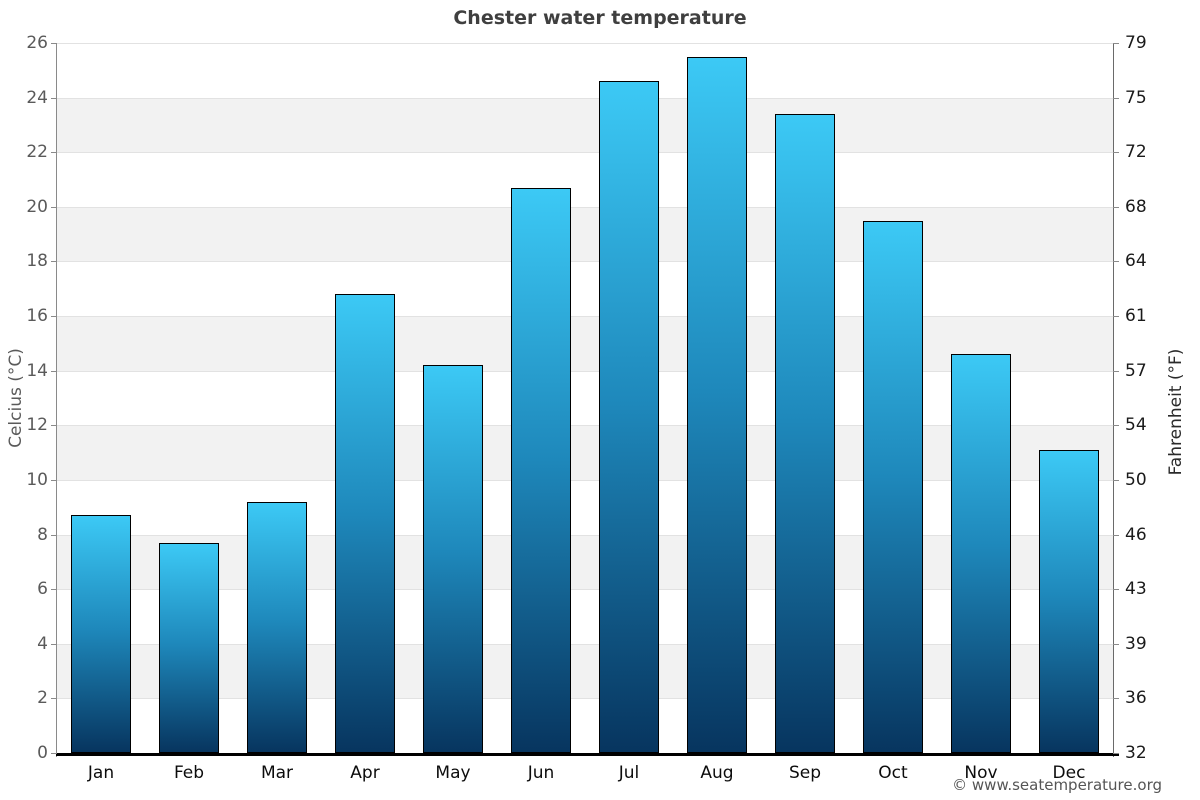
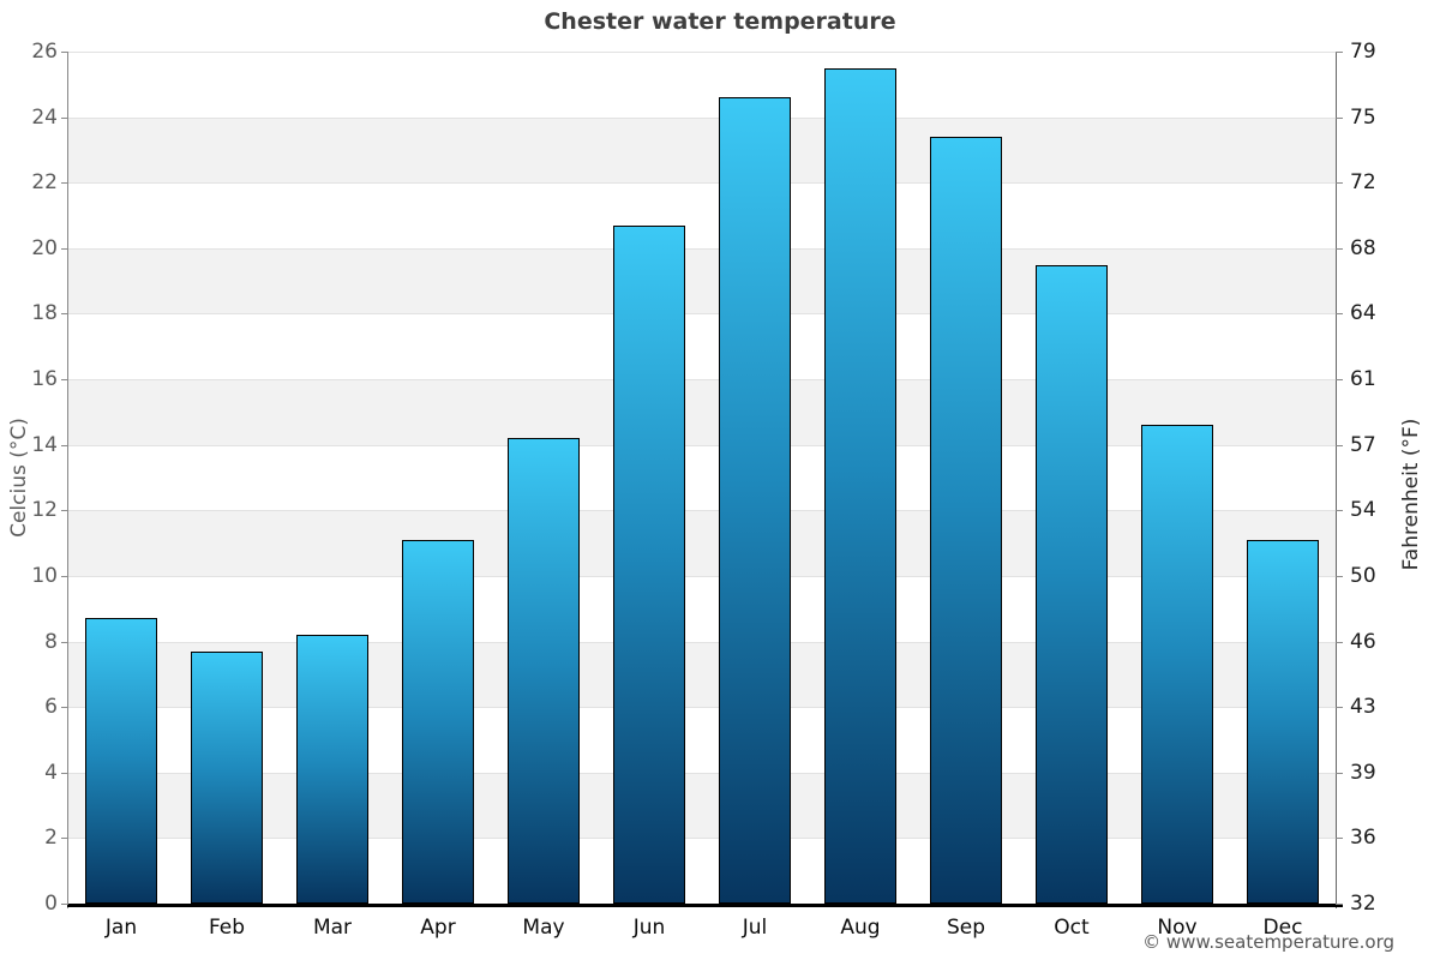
Mar: 9.2 -> 8.2
Apr: 16.8 -> 11.1
